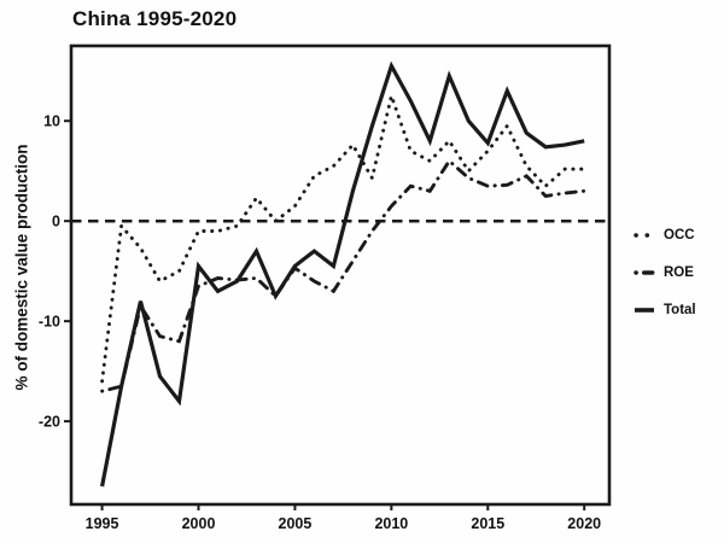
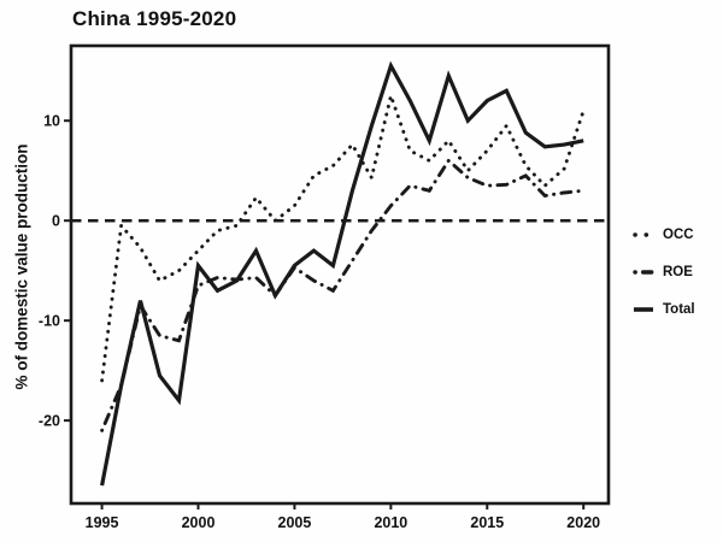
ROE/1995: -17 -> -21
OCC/2000: -1 -> -3
Total/2015: 8 -> 12
OCC/2020: 5 -> 11
